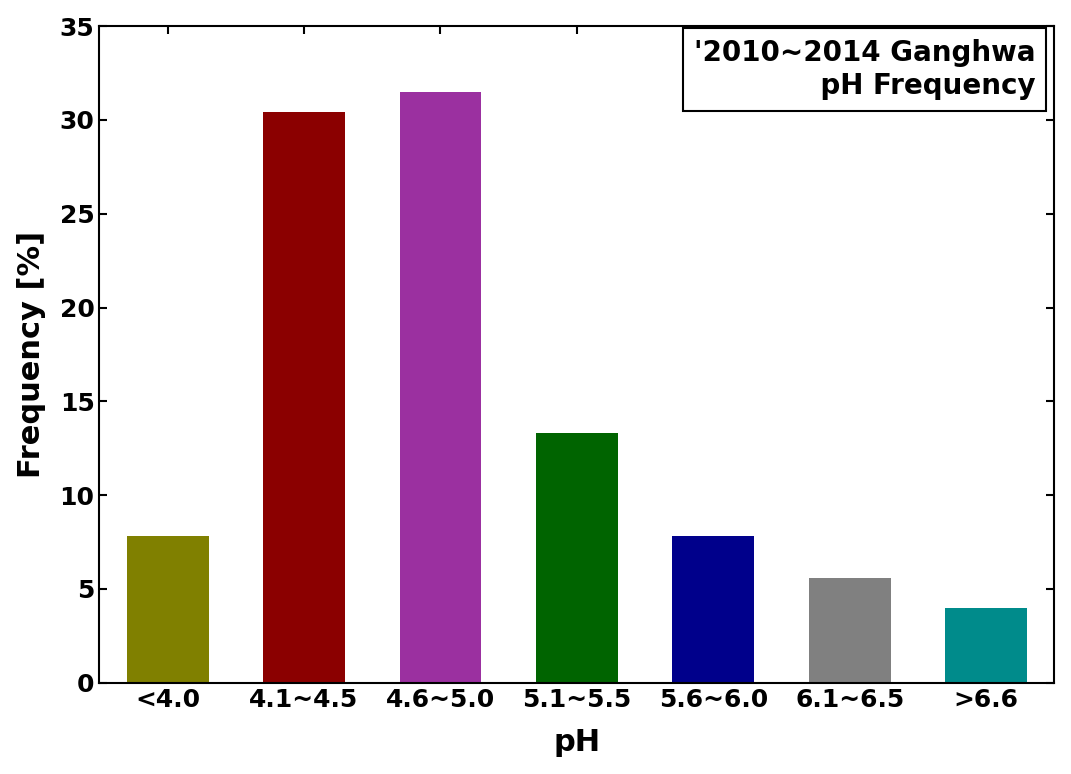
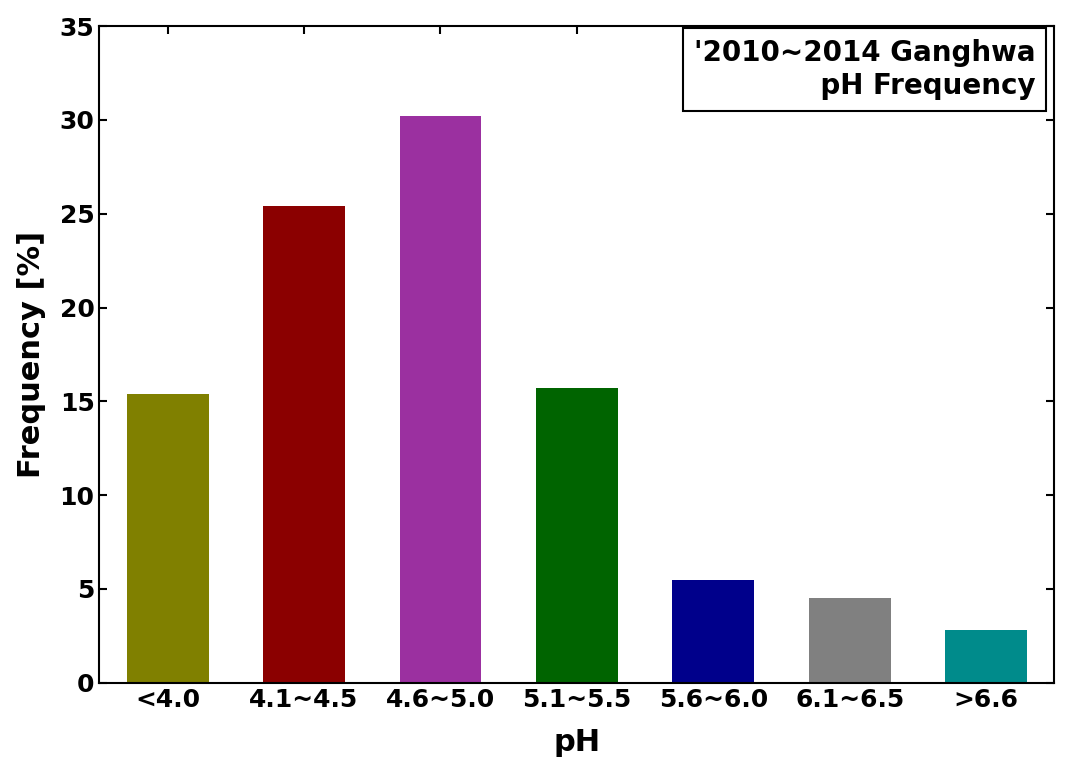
<4.0: 7.8 -> 15.4
4.1~4.5: 30.4 -> 25.4
4.6~5.0: 31.5 -> 30.2
5.1~5.5: 13.3 -> 15.7
5.6~6.0: 7.8 -> 5.5
6.1~6.5: 5.6 -> 4.5
>6.6: 4.0 -> 2.8
